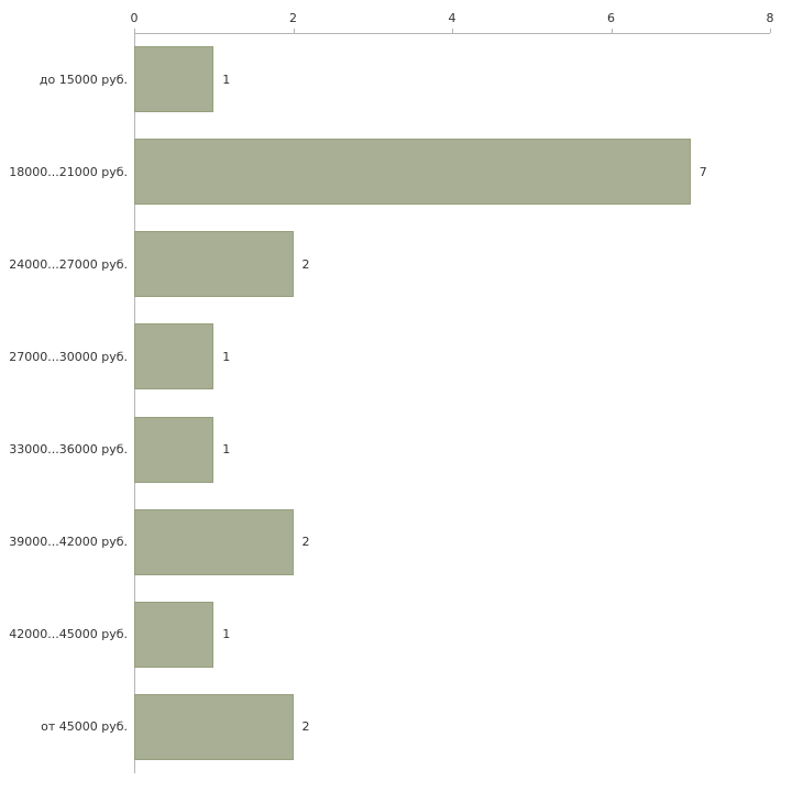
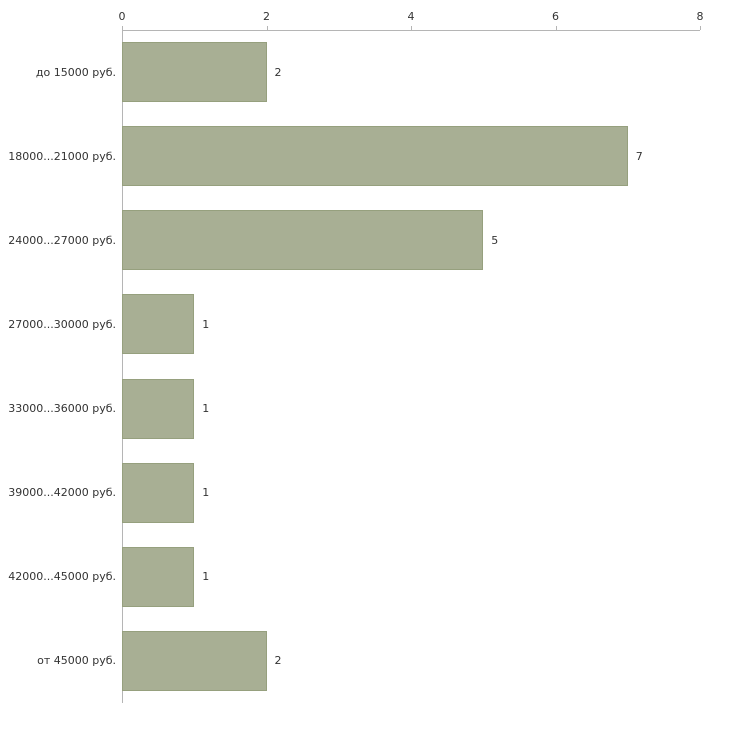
до 15000 руб.: 1 -> 2
24000...27000 руб.: 2 -> 5
39000...42000 руб.: 2 -> 1
